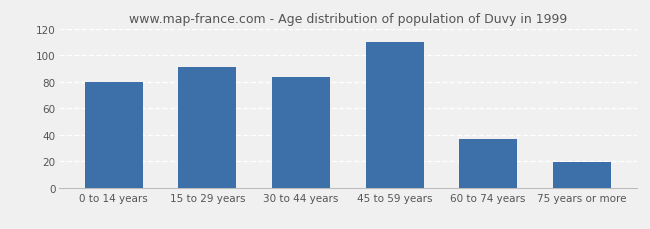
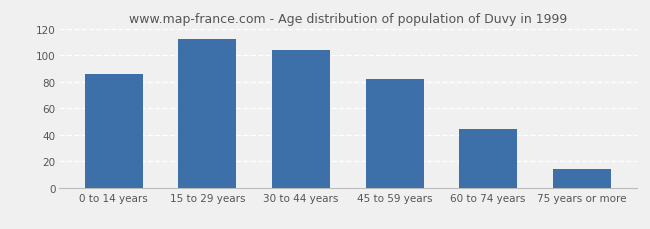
0 to 14 years: 80 -> 86
15 to 29 years: 91 -> 112
30 to 44 years: 84 -> 104
45 to 59 years: 110 -> 82
60 to 74 years: 37 -> 44
75 years or more: 19 -> 14
